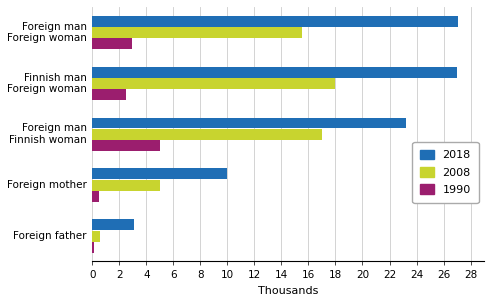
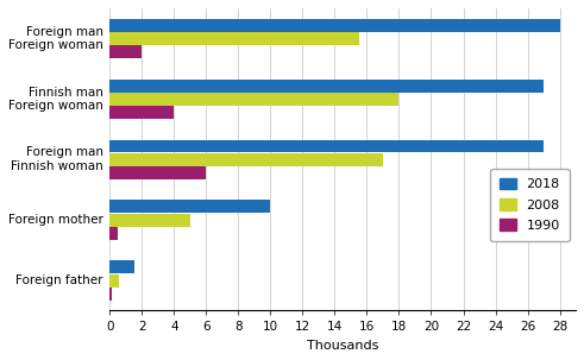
2018/Foreign man Foreign woman: 27.1 -> 28.0
1990/Foreign man Foreign woman: 2.9 -> 2.0
1990/Finnish man Foreign woman: 2.5 -> 4.0
2018/Foreign man Finnish woman: 23.2 -> 27.0
1990/Foreign man Finnish woman: 5.0 -> 6.0
2018/Foreign father: 3.1 -> 1.5
